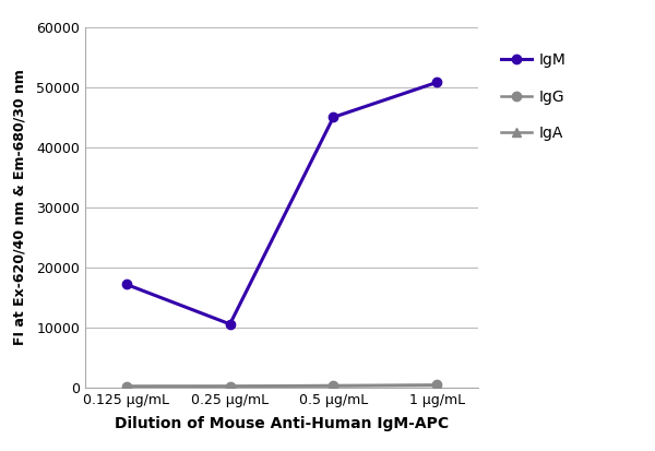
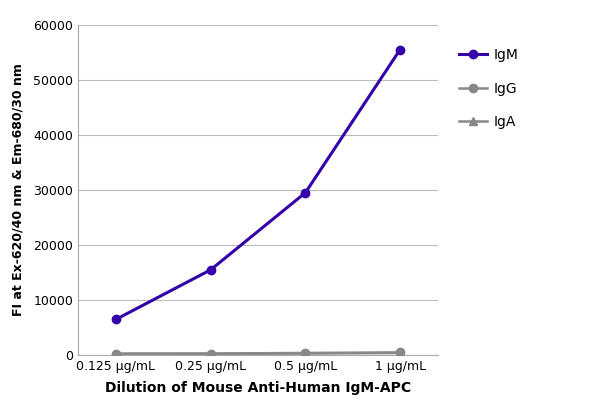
IgM/0.125 μg/mL: 17200 -> 6500
IgM/0.25 μg/mL: 10600 -> 15500
IgM/0.5 μg/mL: 45000 -> 29500
IgM/1 μg/mL: 50800 -> 55500
